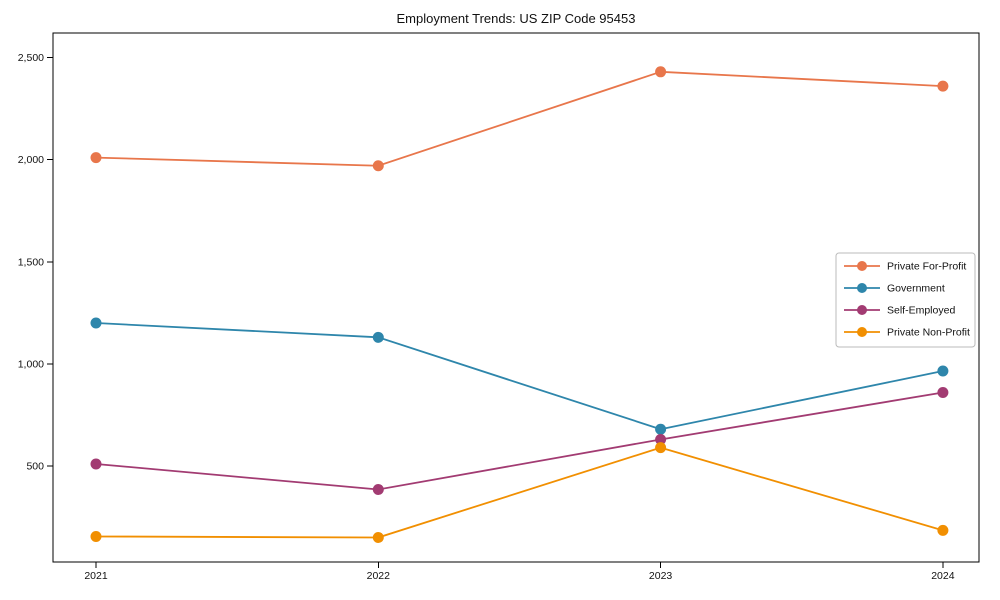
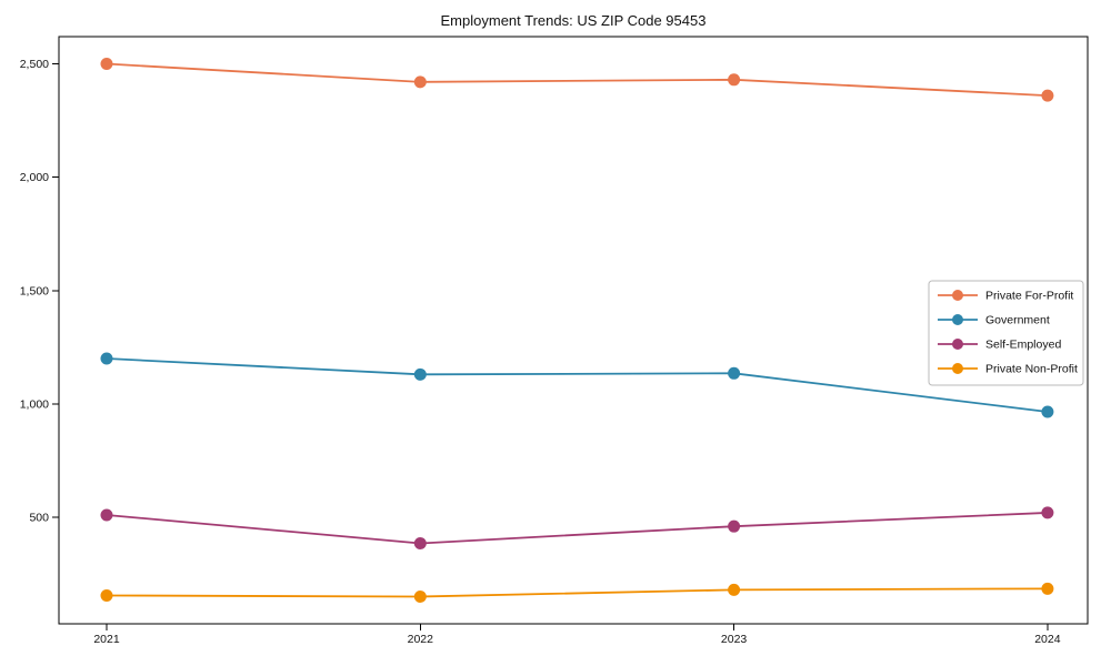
Private For-Profit/2021: 2010 -> 2500
Private For-Profit/2022: 1970 -> 2420
Government/2023: 680 -> 1140
Self-Employed/2023: 630 -> 460
Private Non-Profit/2023: 590 -> 180
Self-Employed/2024: 860 -> 520
